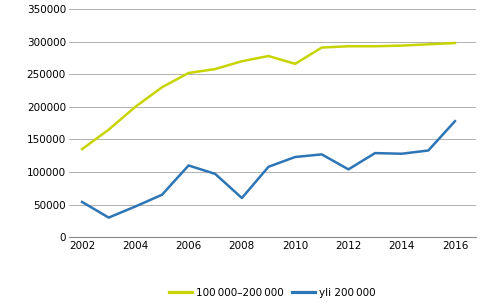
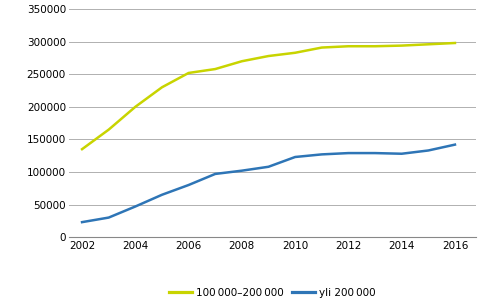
yli 200 000/2002: 54000 -> 23000
yli 200 000/2006: 110000 -> 80000
yli 200 000/2008: 60000 -> 102000
100 000–200 000/2010: 266000 -> 283000
yli 200 000/2012: 104000 -> 129000
yli 200 000/2016: 178000 -> 142000
